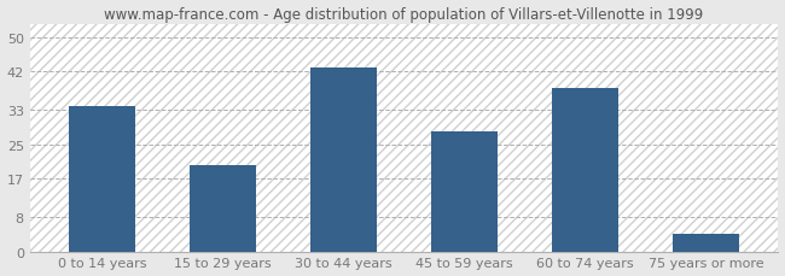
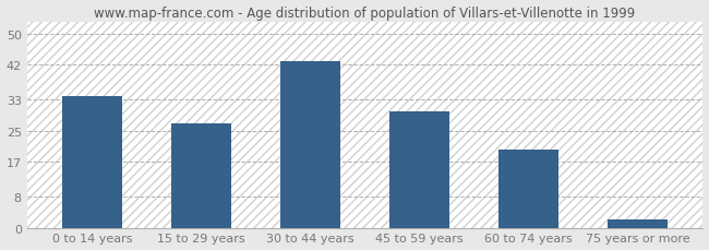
15 to 29 years: 20 -> 27
45 to 59 years: 28 -> 30
60 to 74 years: 38 -> 20
75 years or more: 4 -> 2
